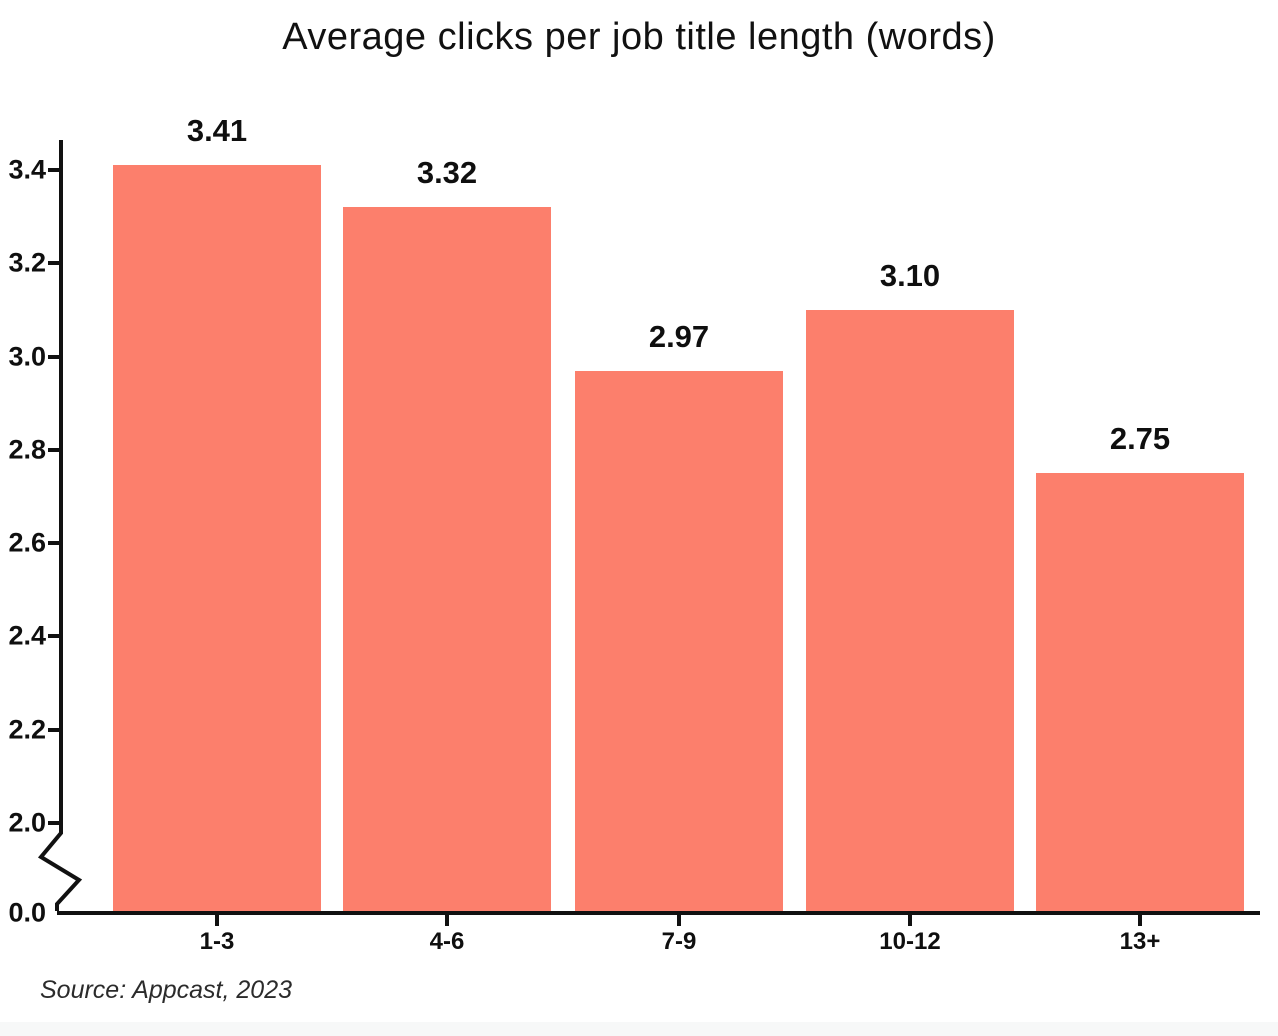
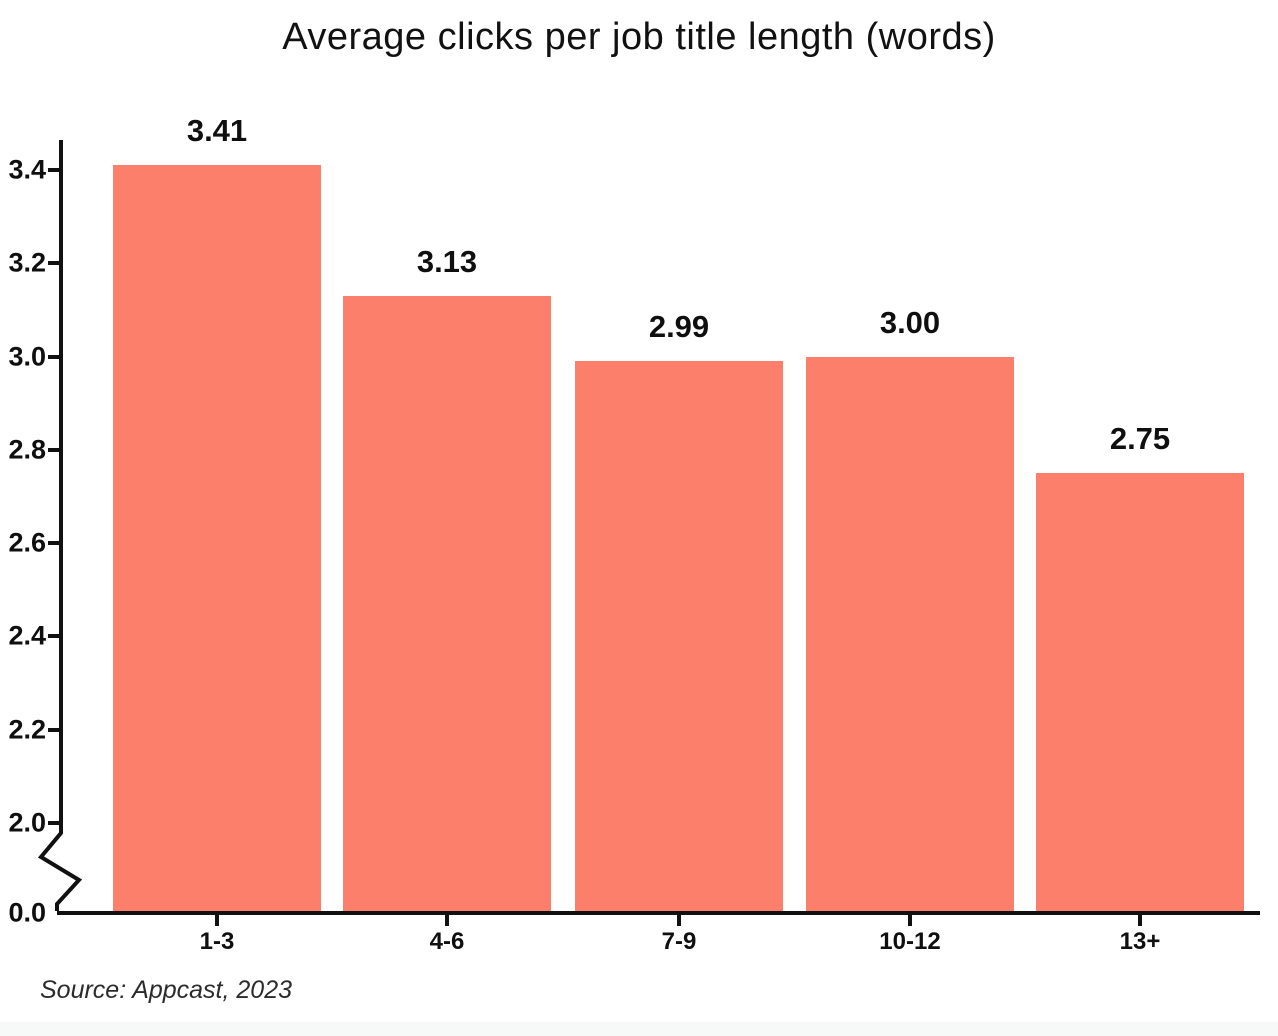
4-6: 3.32 -> 3.13
7-9: 2.97 -> 2.99
10-12: 3.10 -> 3.00
